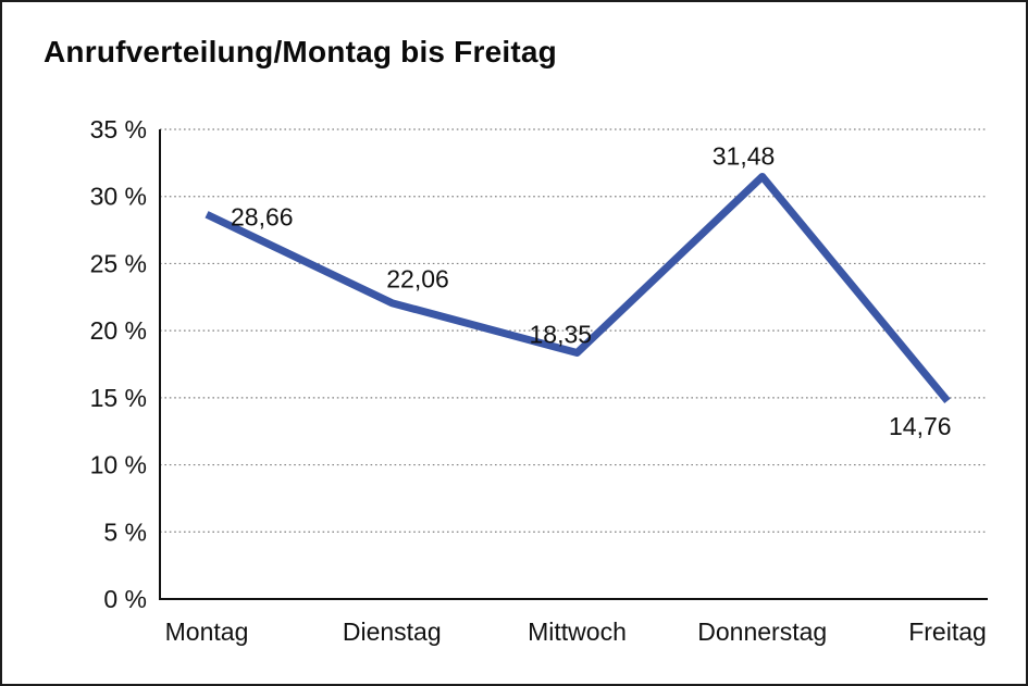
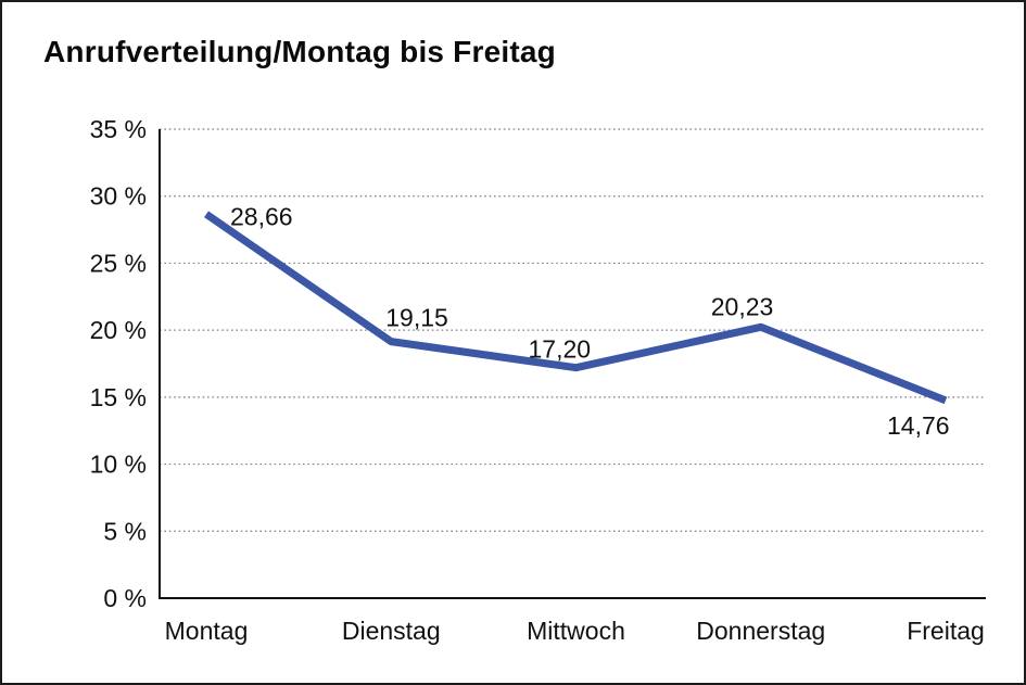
Dienstag: 22,06 -> 19,15
Mittwoch: 18,35 -> 17,20
Donnerstag: 31,48 -> 20,23
